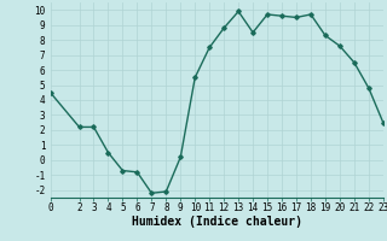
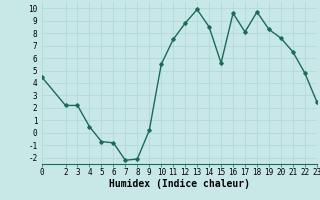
15: 9.7 -> 5.6
17: 9.5 -> 8.1
